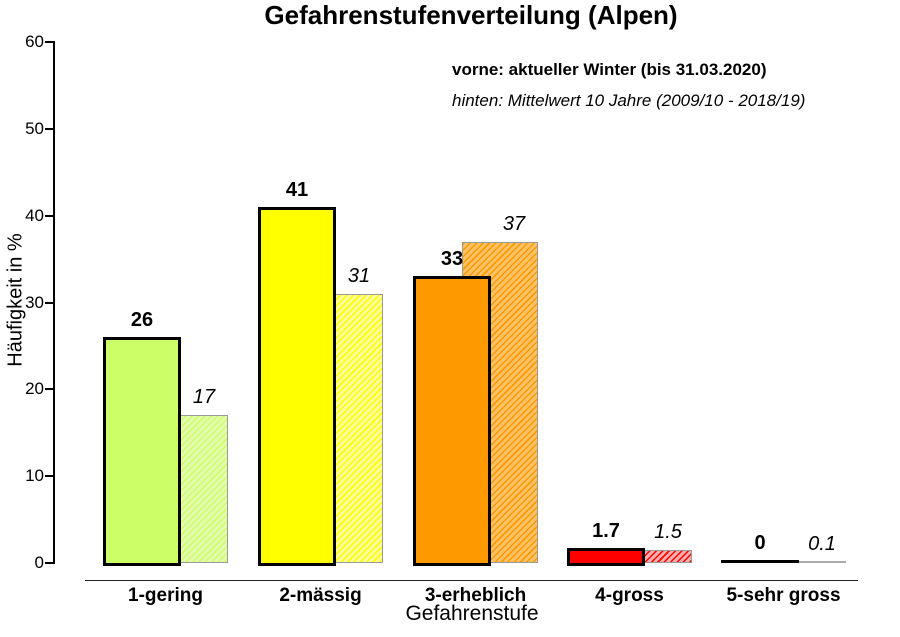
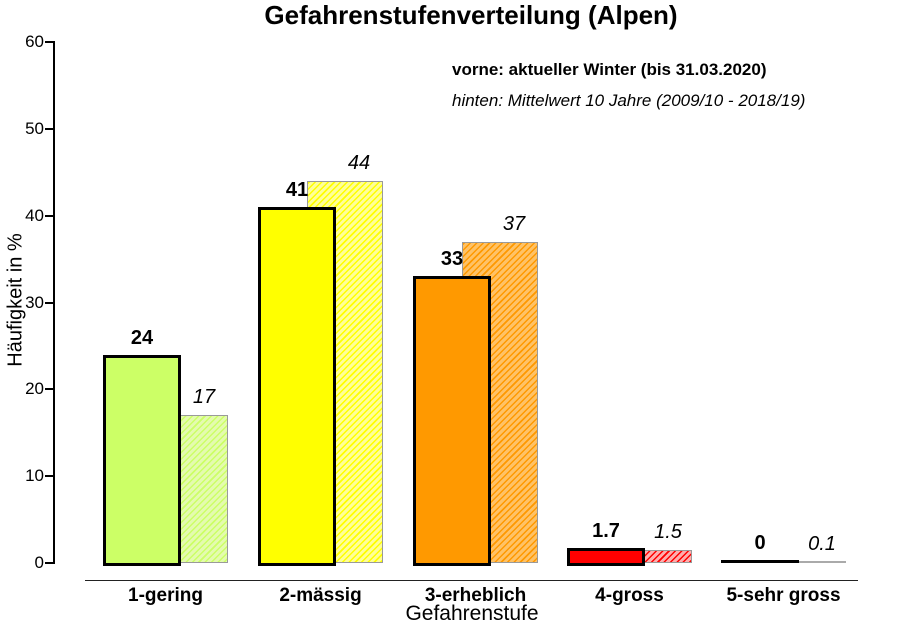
vorne: aktueller Winter (bis 31.03.2020)/1-gering: 26 -> 24
hinten: Mittelwert 10 Jahre (2009/10 - 2018/19)/2-mässig: 31 -> 44
